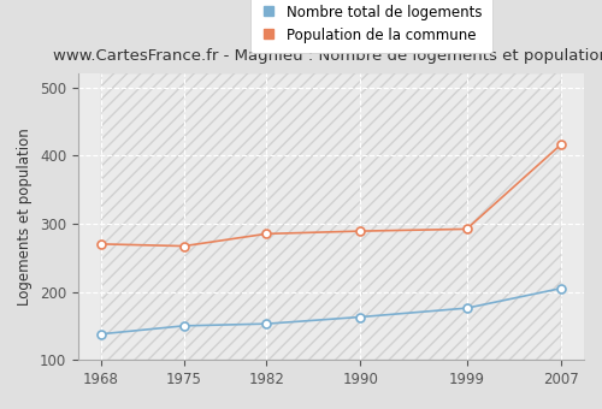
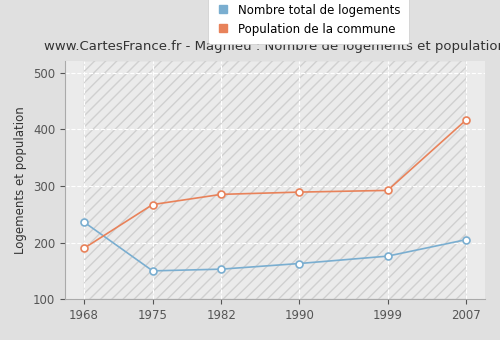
Nombre total de logements/1968: 138 -> 236
Population de la commune/1968: 270 -> 190
